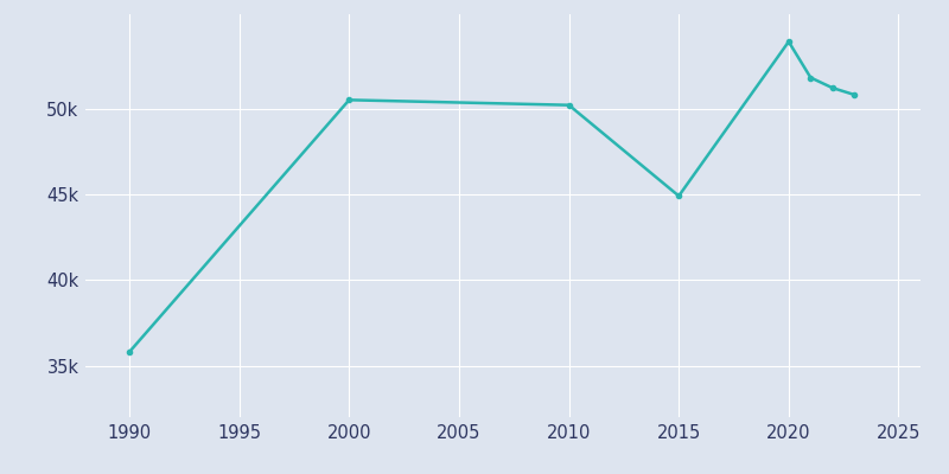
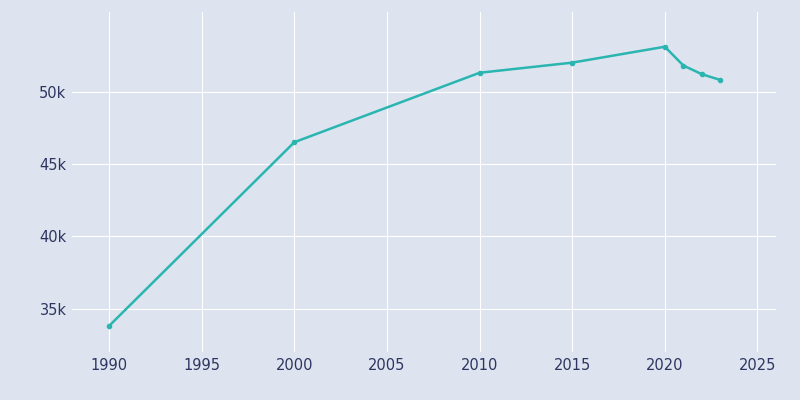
1990: 35.8k -> 33.8k
2000: 50.5k -> 46.5k
2010: 50.2k -> 51.3k
2015: 44.9k -> 52.0k
2020: 53.9k -> 53.1k
